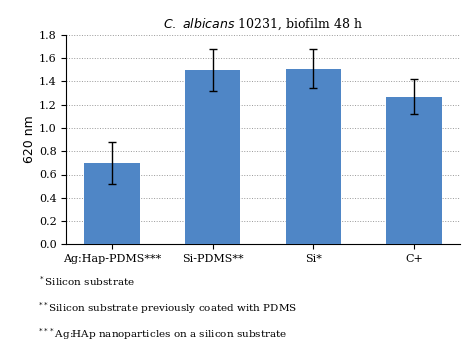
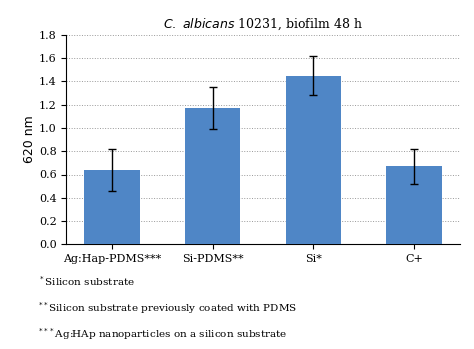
Ag:Hap-PDMS***: 0.70 -> 0.64
Si-PDMS**: 1.50 -> 1.17
Si*: 1.51 -> 1.45
C+: 1.27 -> 0.67
